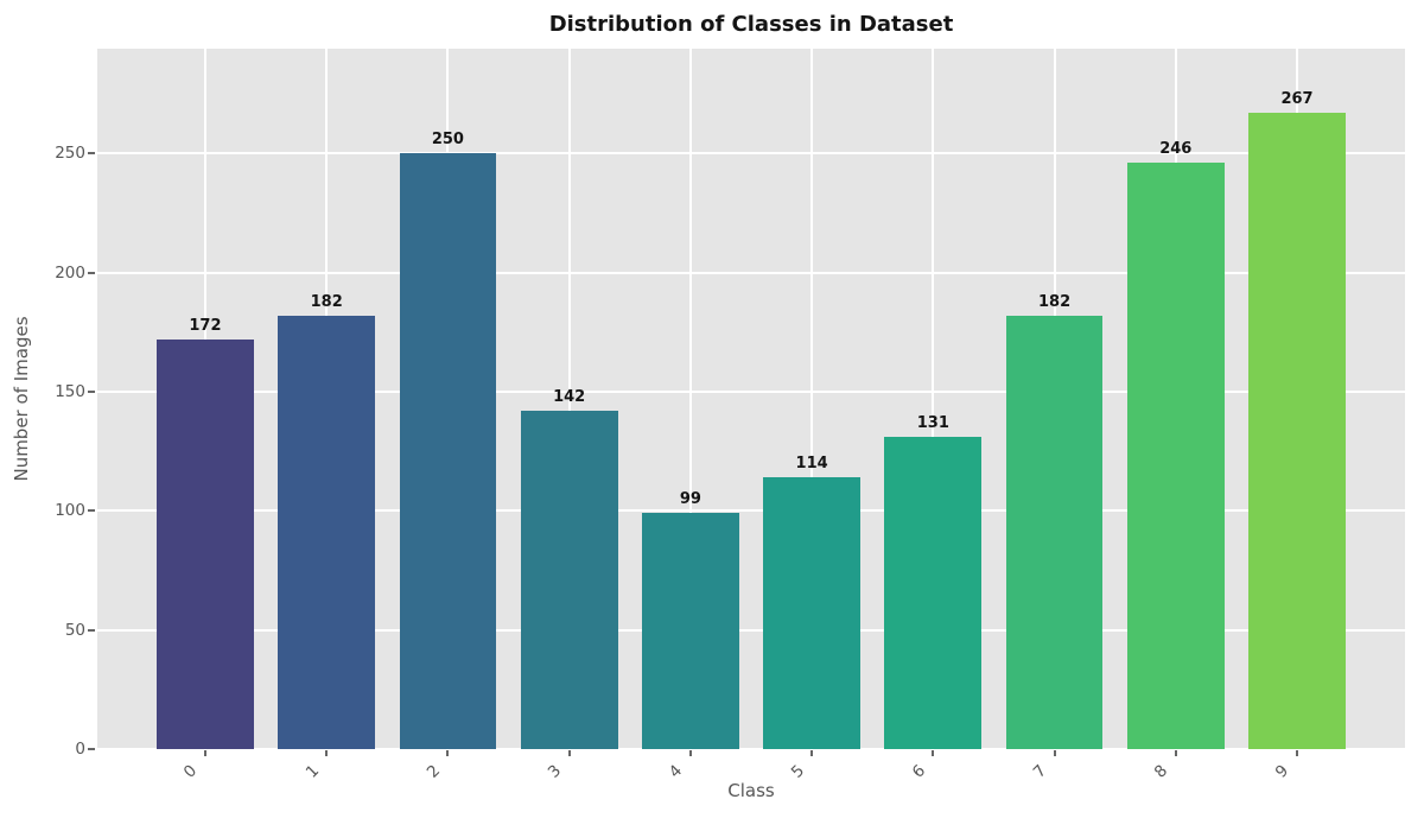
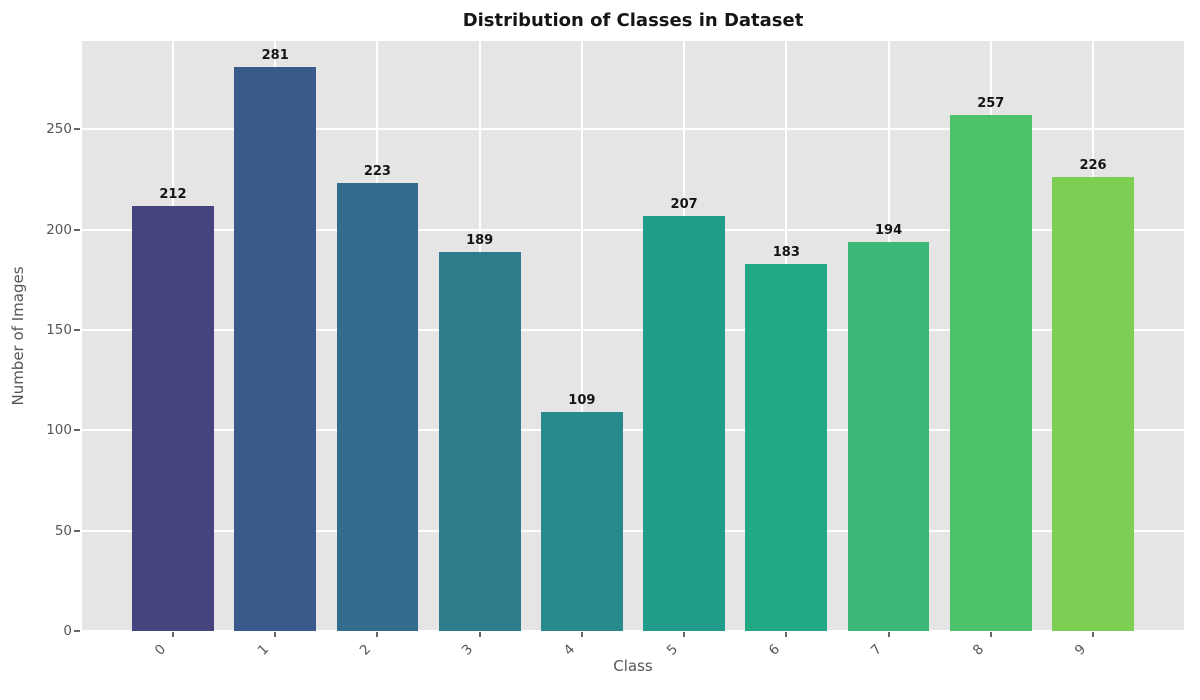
0: 172 -> 212
1: 182 -> 281
2: 250 -> 223
3: 142 -> 189
4: 99 -> 109
5: 114 -> 207
6: 131 -> 183
7: 182 -> 194
8: 246 -> 257
9: 267 -> 226
